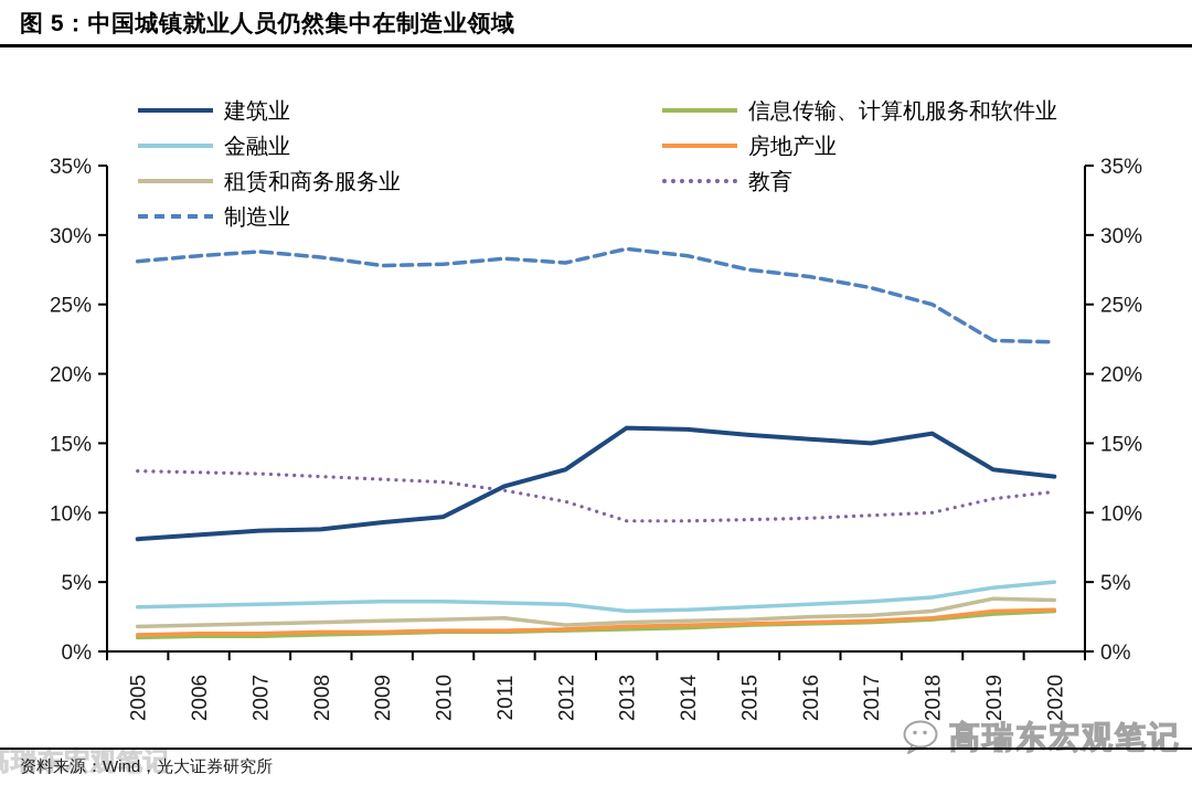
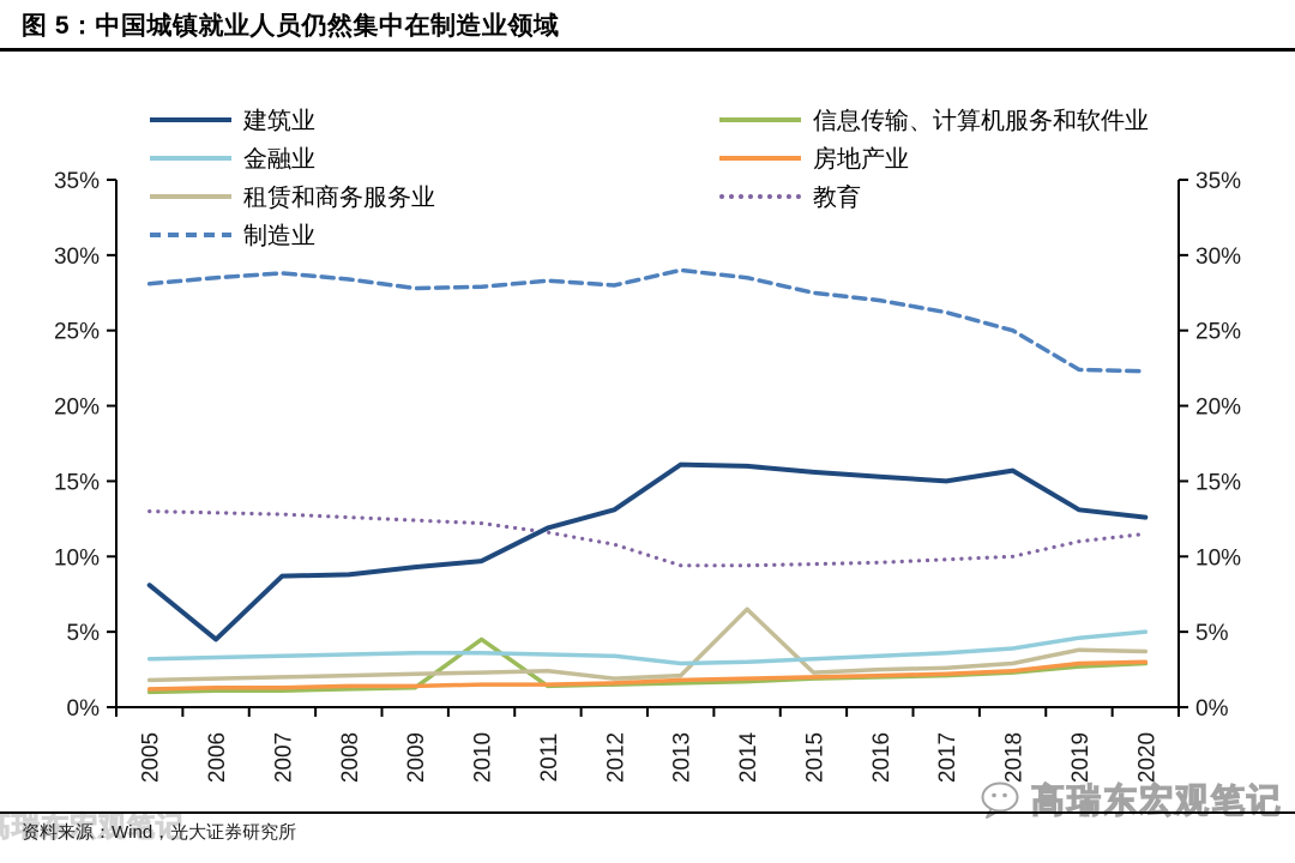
建筑业/2006: 8.4% -> 4.5%
信息传输、计算机服务和软件业/2010: 1.4% -> 4.5%
租赁和商务服务业/2014: 2.2% -> 6.5%
